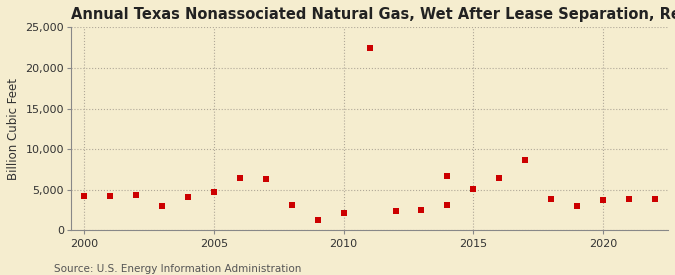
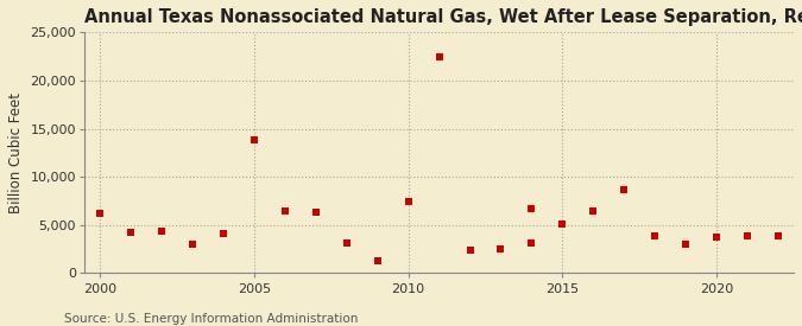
2000: 4,200 -> 6,200
2005: 4,700 -> 13,800
2010: 2,200 -> 7,400
